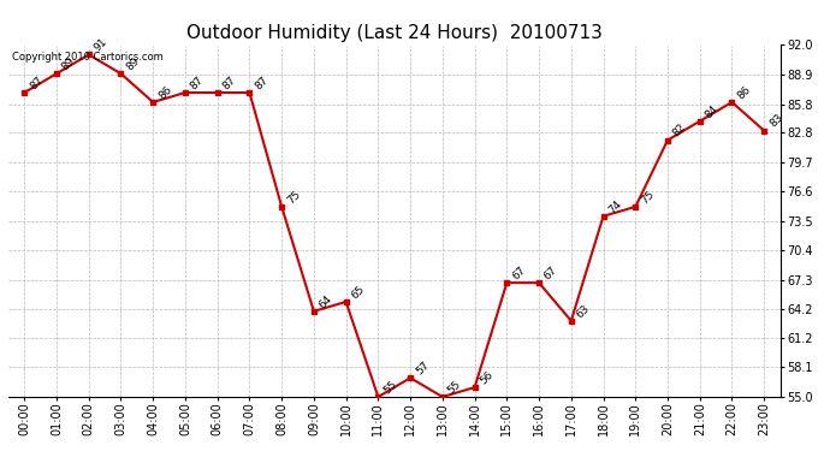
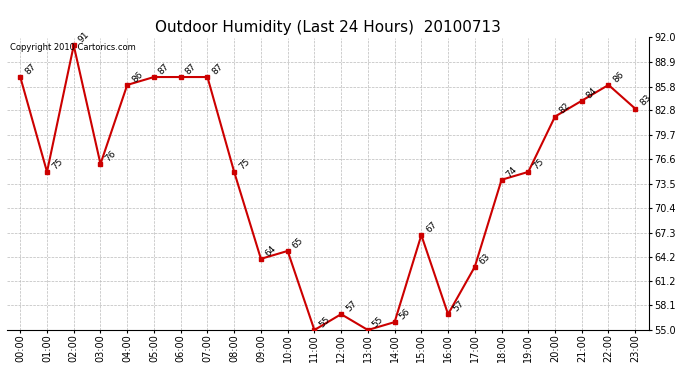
01:00: 89 -> 75
03:00: 89 -> 76
16:00: 67 -> 57
